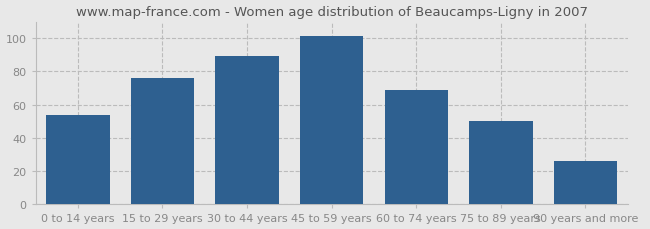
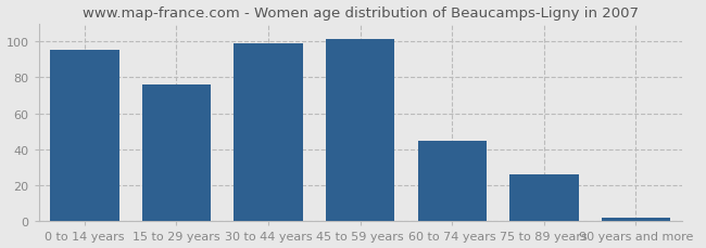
0 to 14 years: 54 -> 95
30 to 44 years: 89 -> 99
60 to 74 years: 69 -> 45
75 to 89 years: 50 -> 26
90 years and more: 26 -> 2
